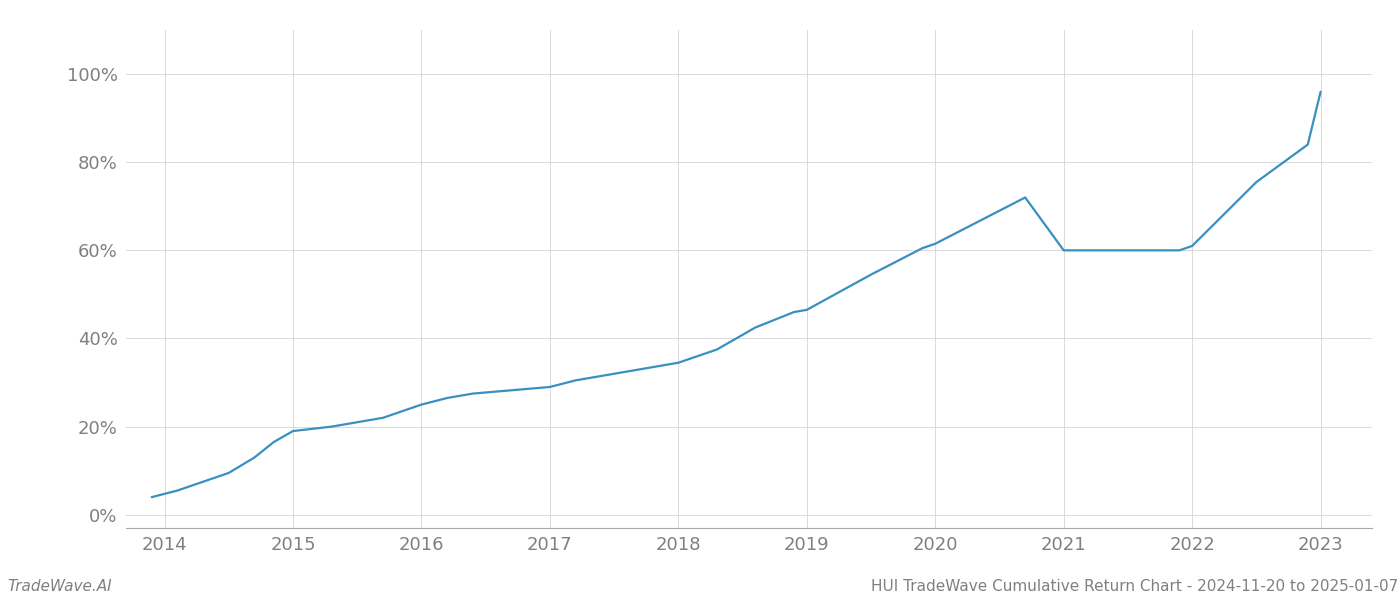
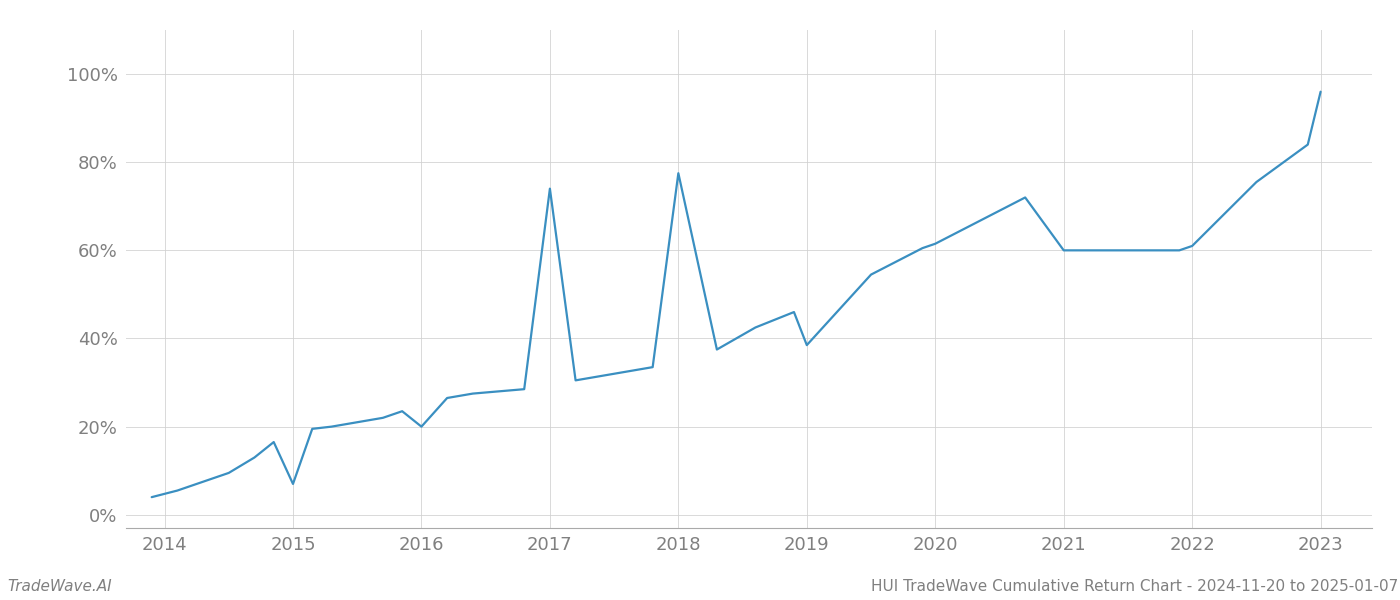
2015: 19.0% -> 7.0%
2016: 25.0% -> 20.0%
2017: 29.0% -> 74.0%
2018: 34.5% -> 77.5%
2019: 46.5% -> 38.5%
